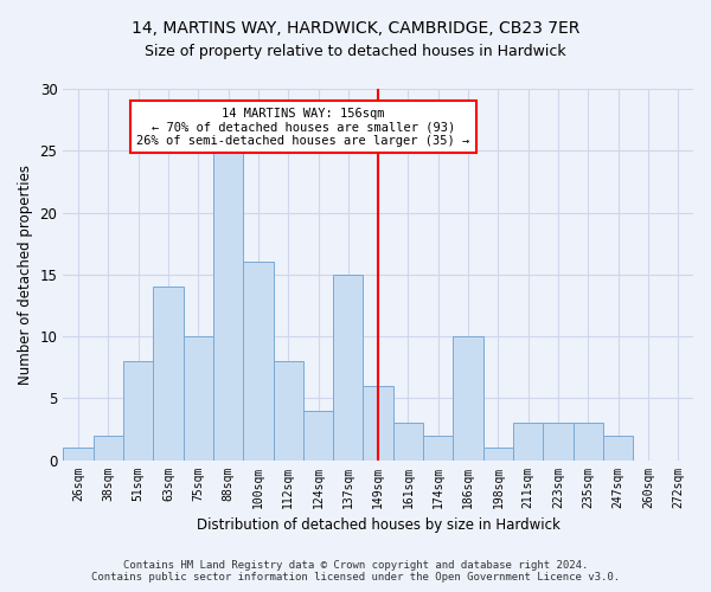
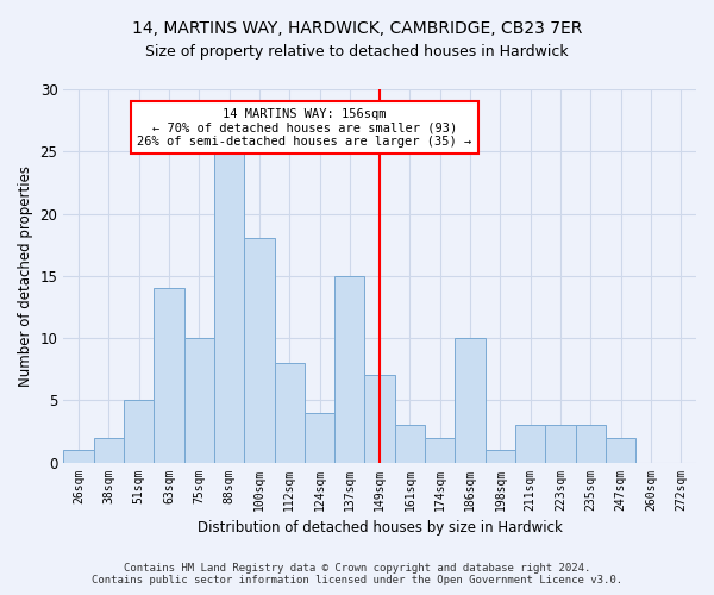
51sqm: 8 -> 5
100sqm: 16 -> 18
149sqm: 6 -> 7
